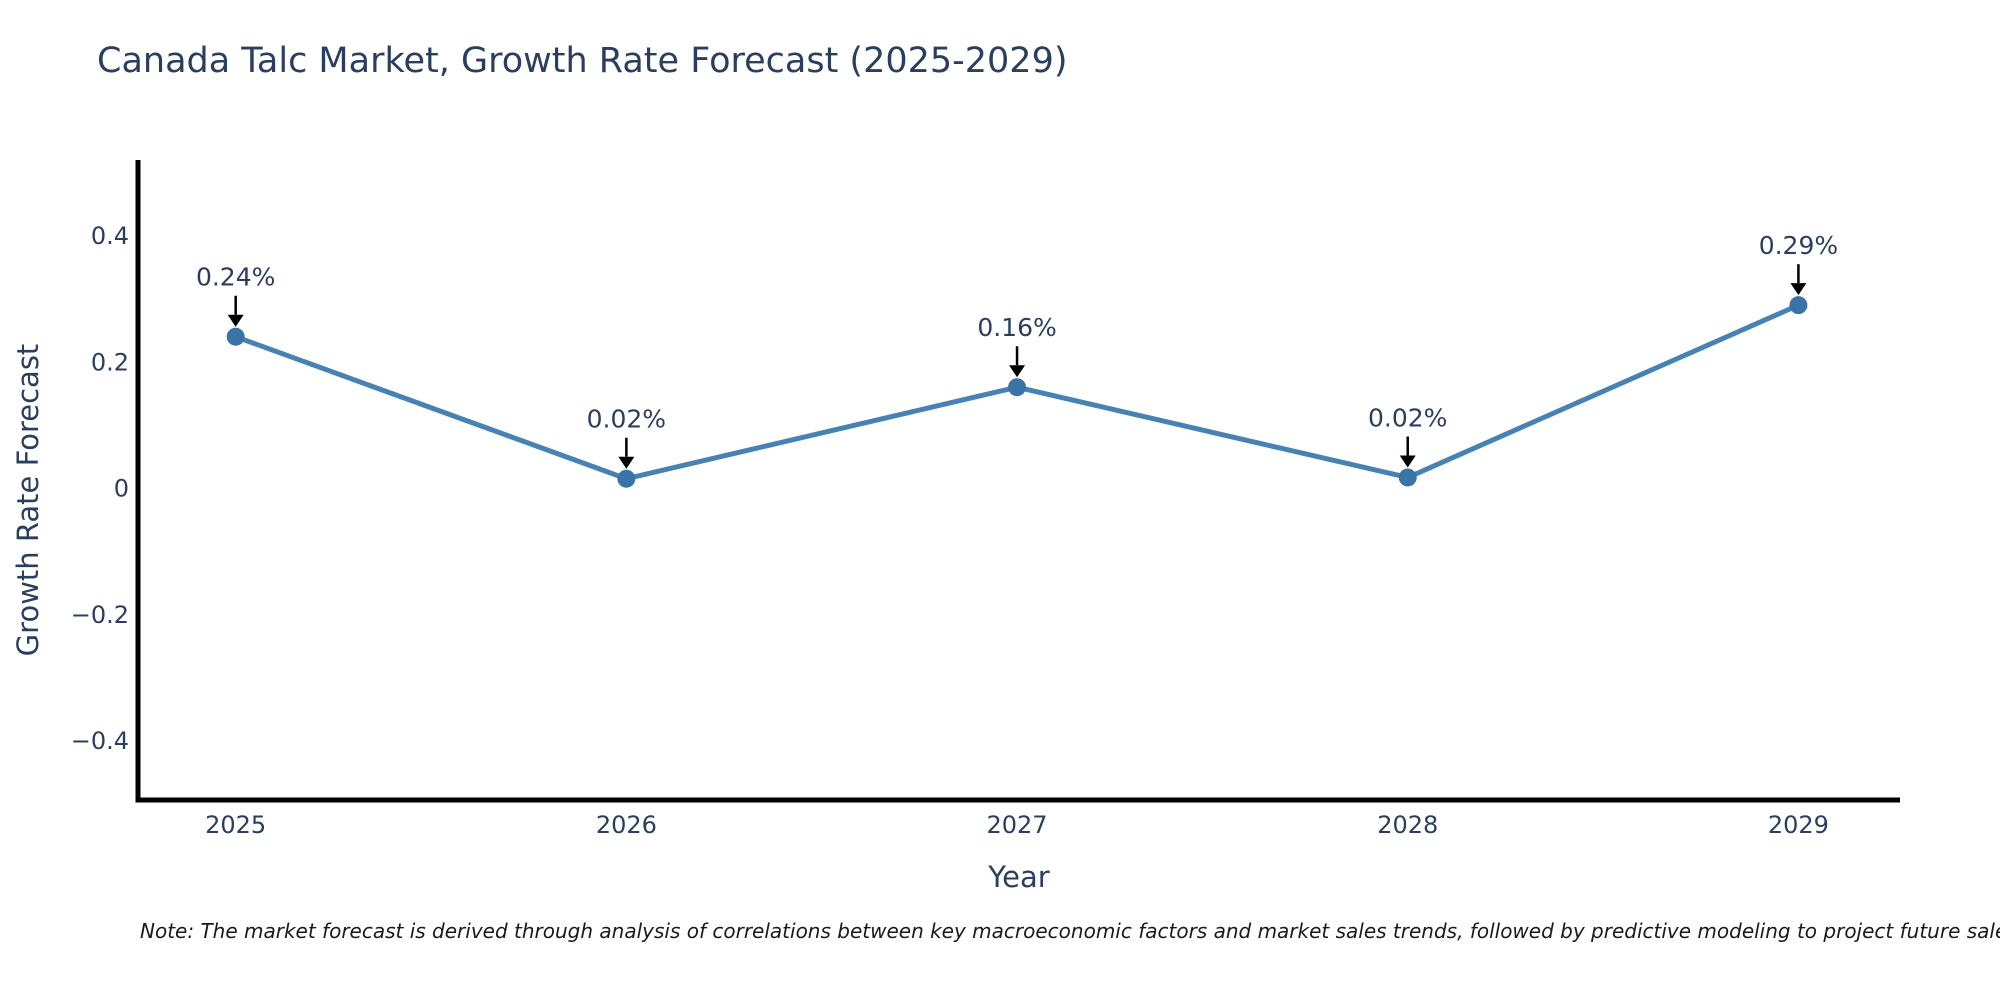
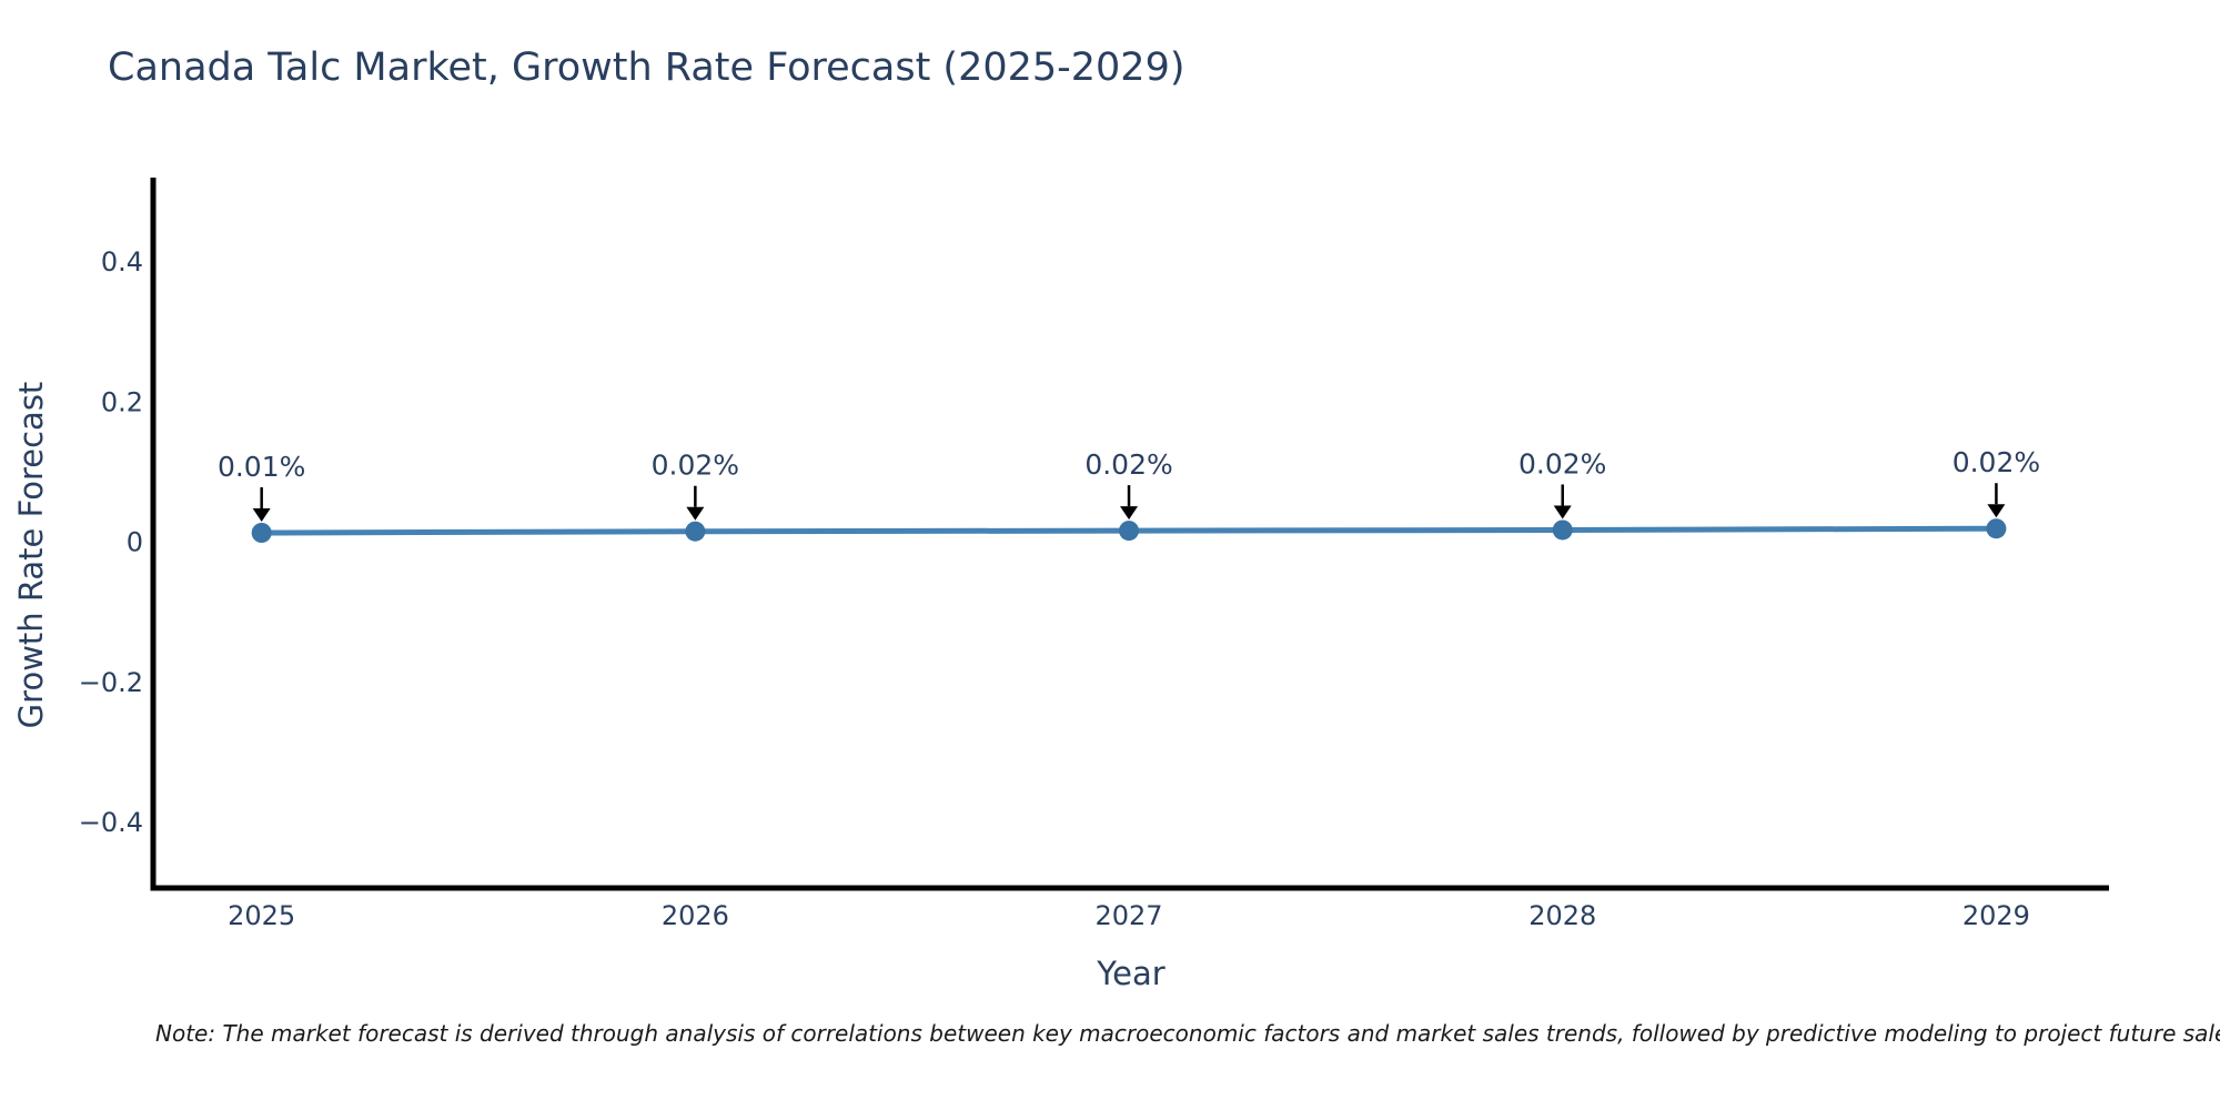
2025: 0.24% -> 0.01%
2027: 0.16% -> 0.02%
2029: 0.29% -> 0.02%
